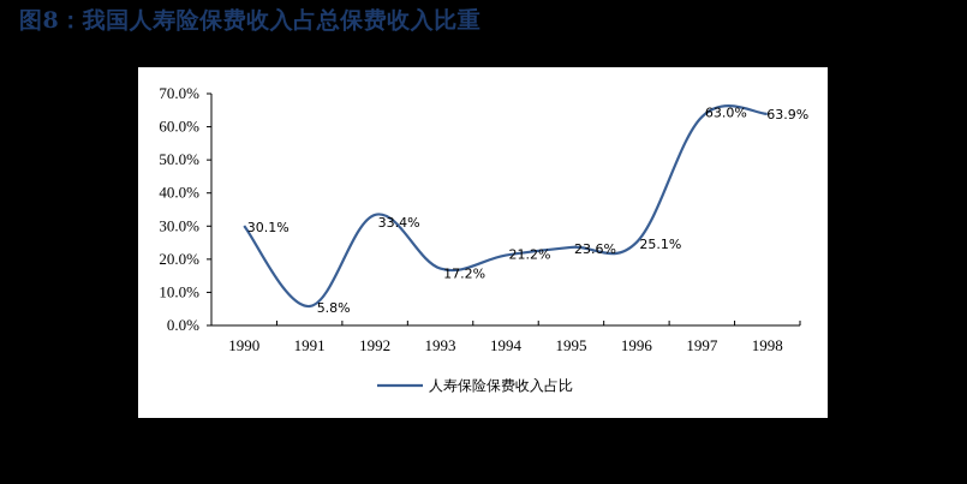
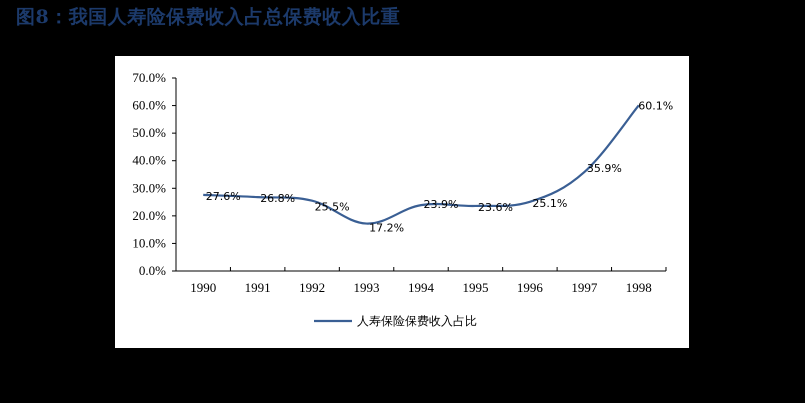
1990: 30.1% -> 27.6%
1991: 5.8% -> 26.8%
1992: 33.4% -> 25.5%
1994: 21.2% -> 23.9%
1997: 63.0% -> 35.9%
1998: 63.9% -> 60.1%
